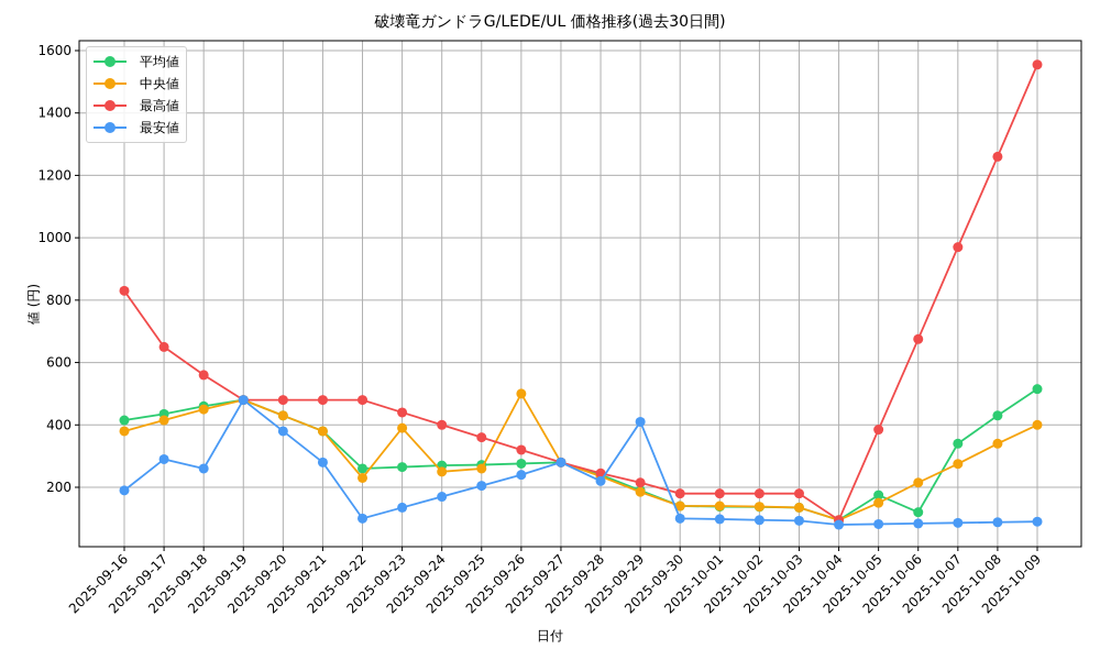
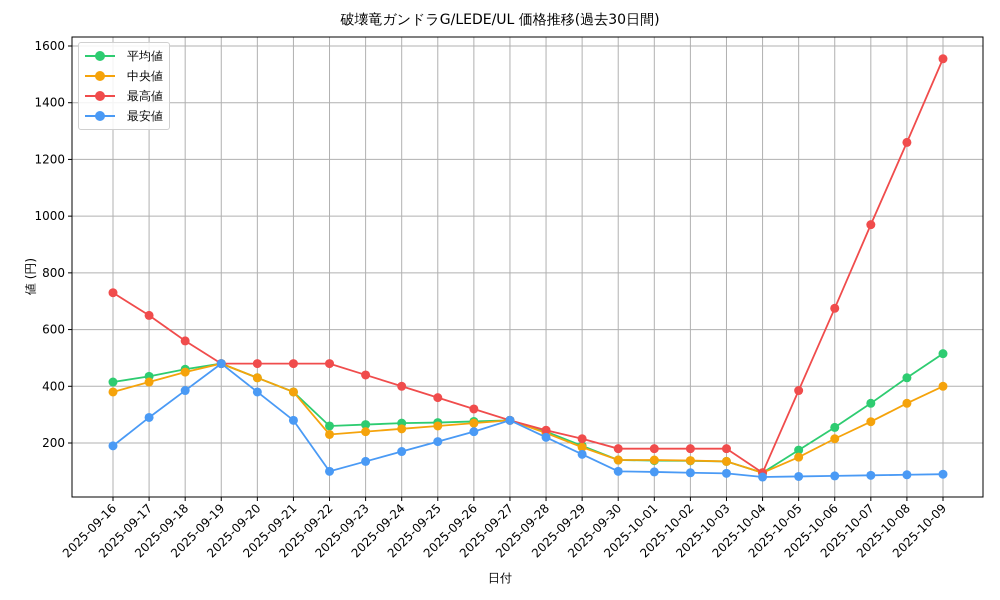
最高値/2025-09-16: 830 -> 730
最安値/2025-09-18: 260 -> 380
中央値/2025-09-23: 390 -> 240
中央値/2025-09-26: 500 -> 270
最安値/2025-09-29: 410 -> 160
平均値/2025-10-06: 120 -> 260
